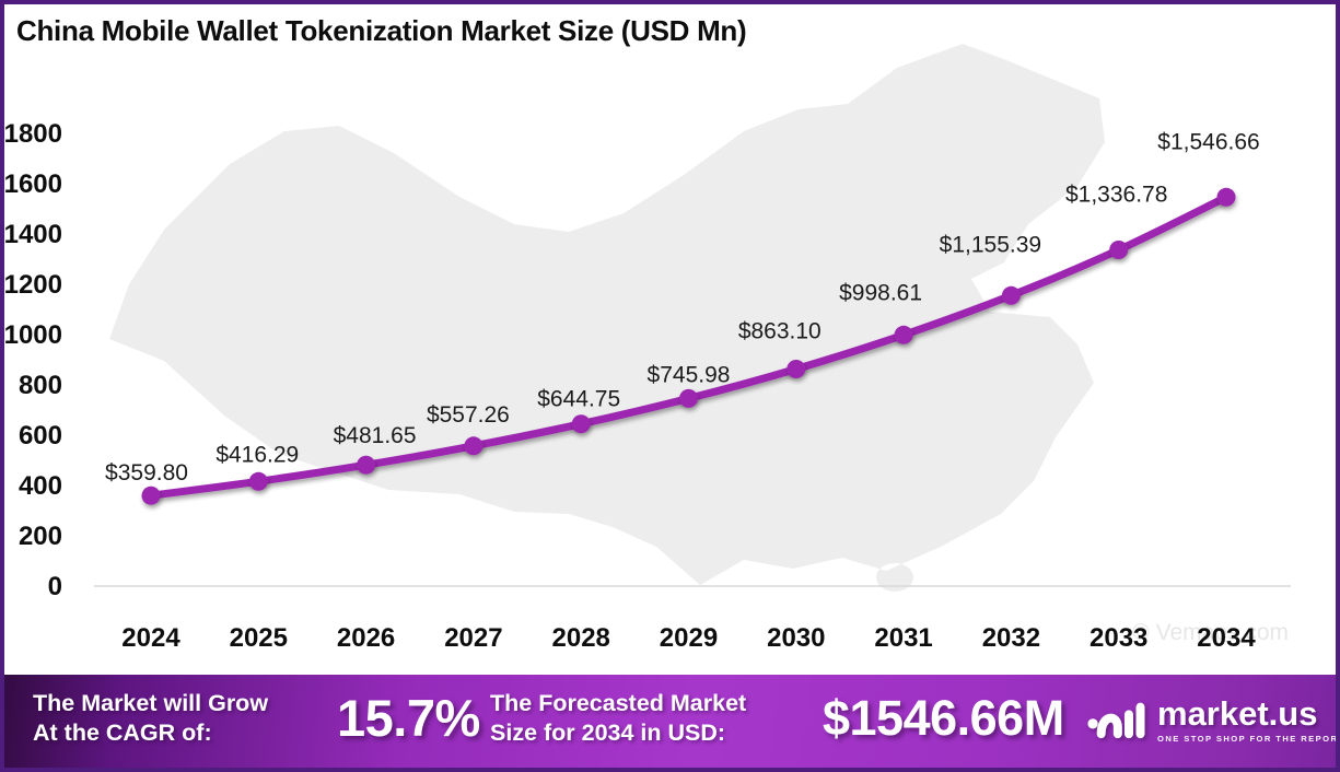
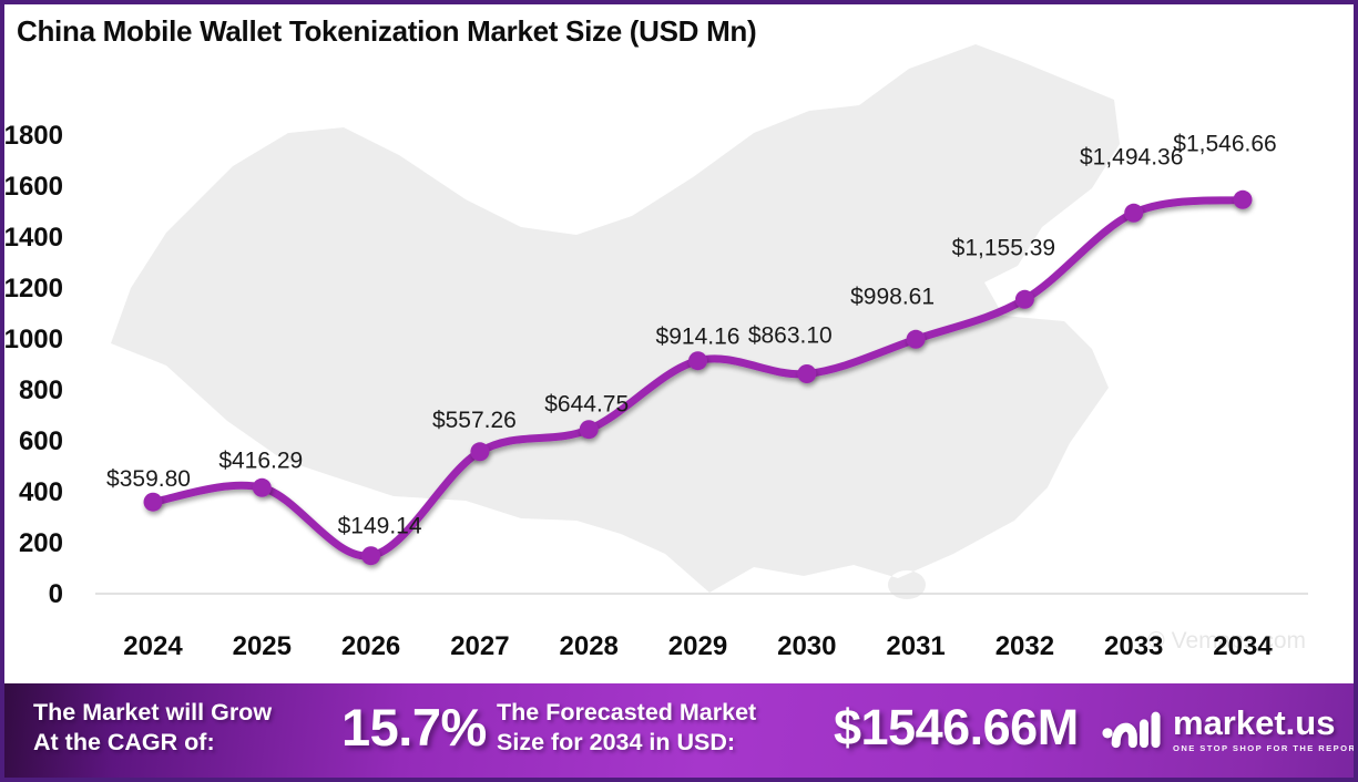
2026: $481.65 -> $149.14
2029: $745.98 -> $914.16
2033: $1,336.78 -> $1,494.36
